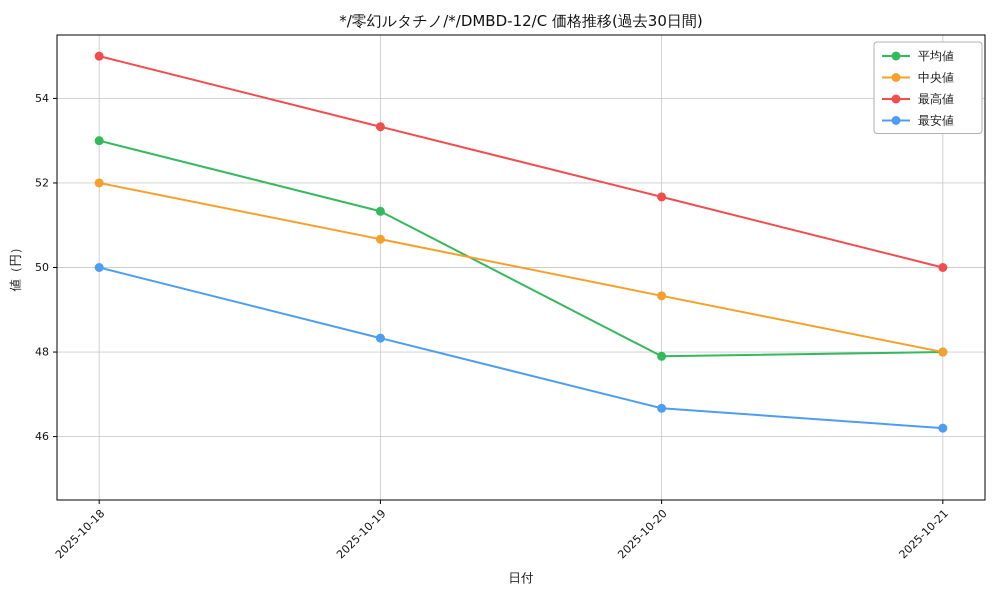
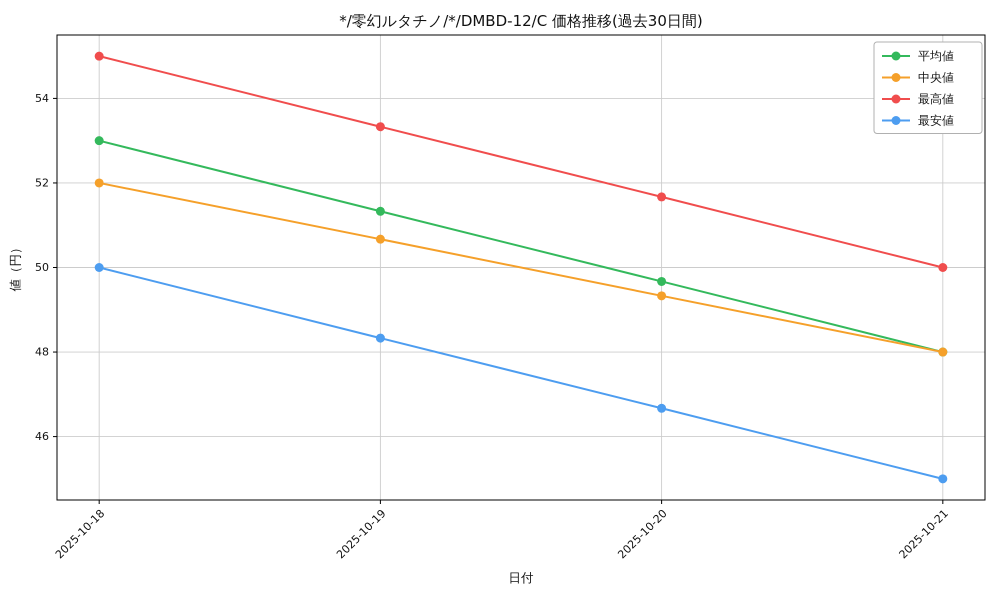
平均値/2025-10-20: 47.9 -> 49.7
最安値/2025-10-21: 46.2 -> 45.0
